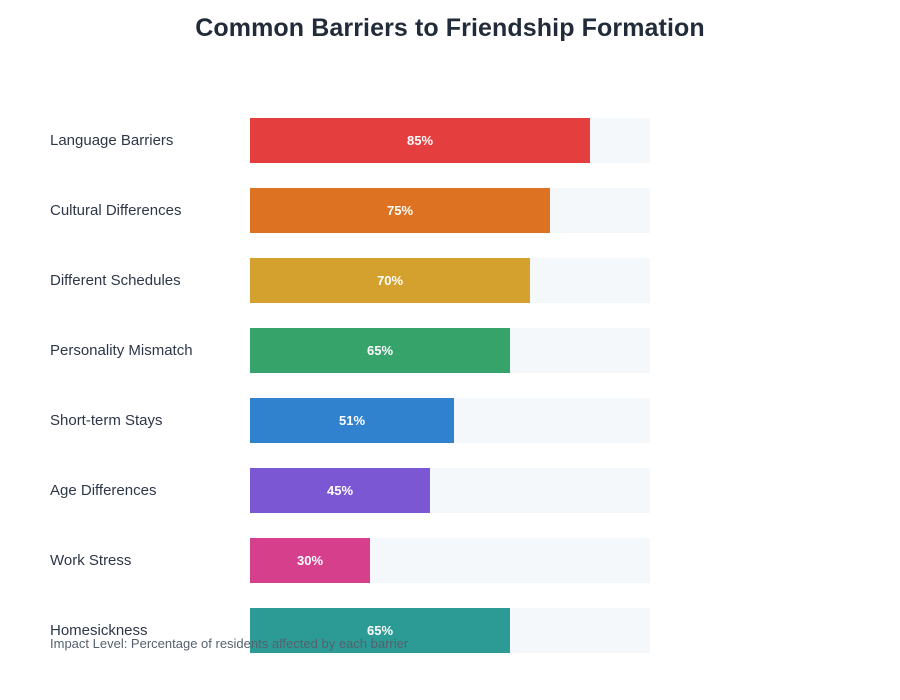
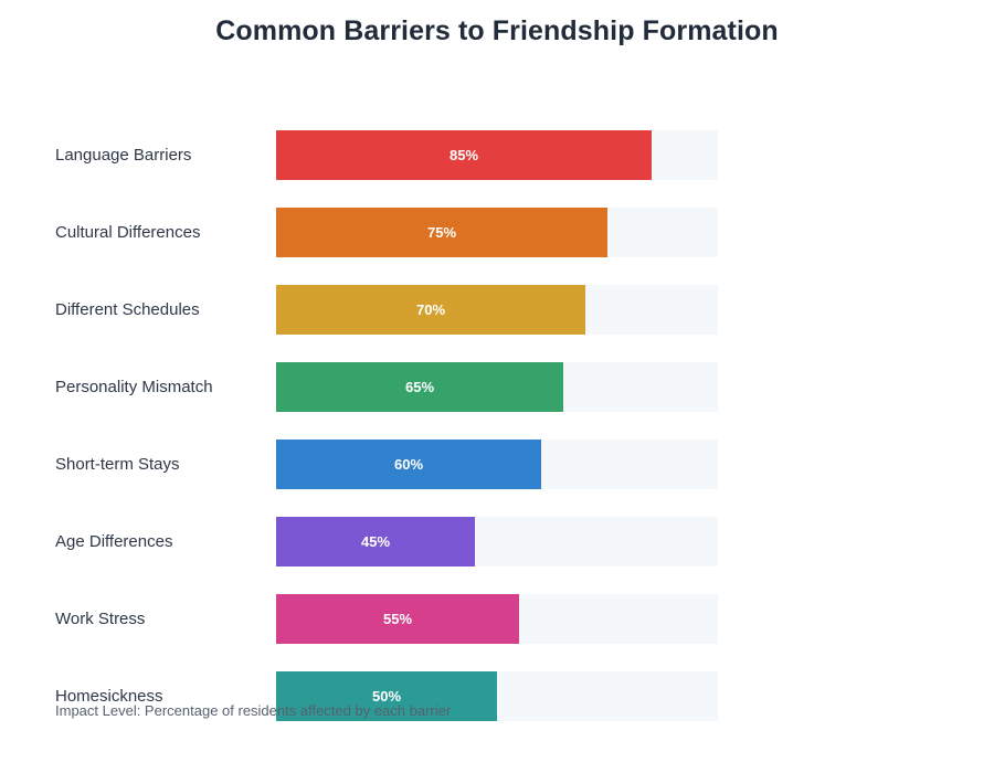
Short-term Stays: 51% -> 60%
Work Stress: 30% -> 55%
Homesickness: 65% -> 50%
